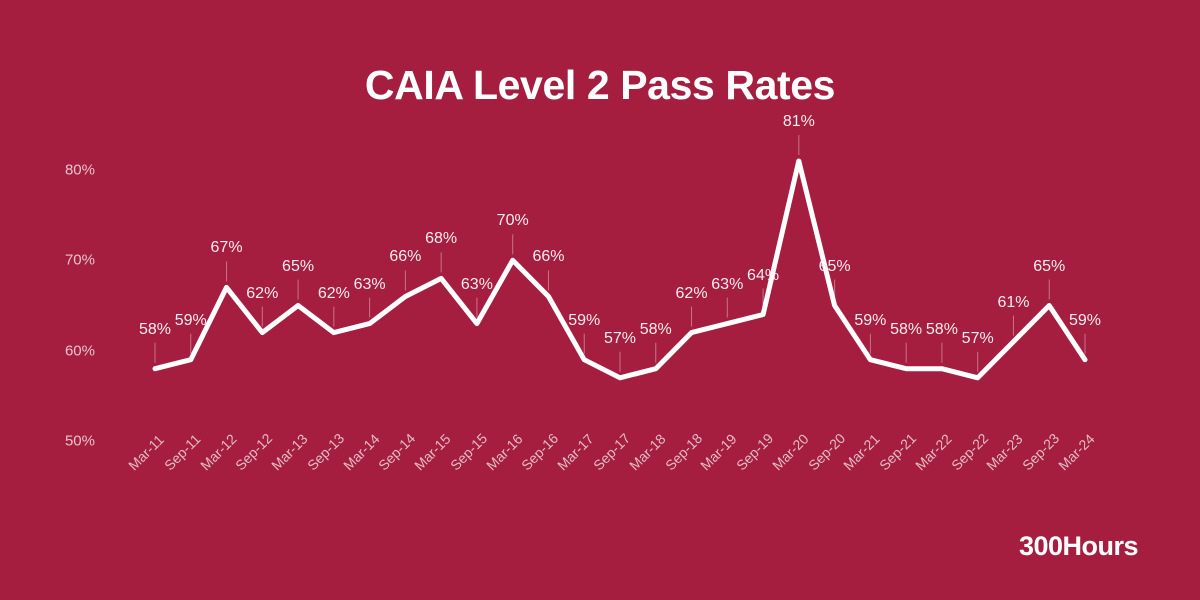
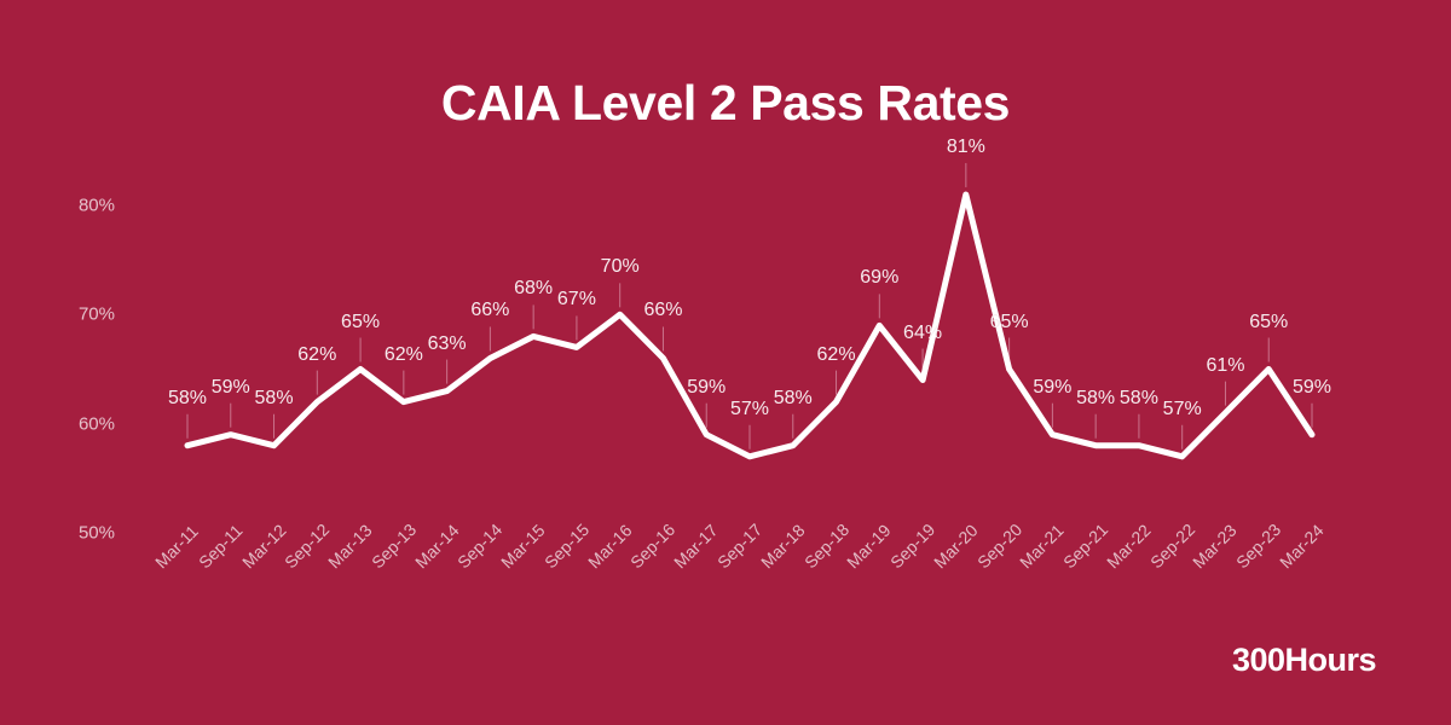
Mar-12: 67% -> 58%
Sep-15: 63% -> 67%
Mar-19: 63% -> 69%
